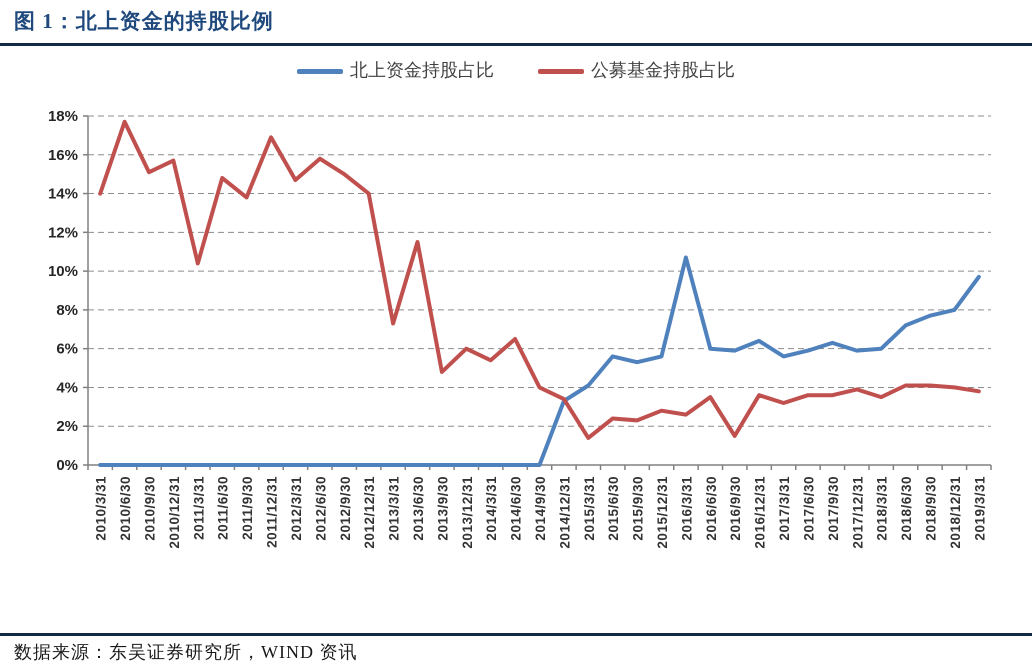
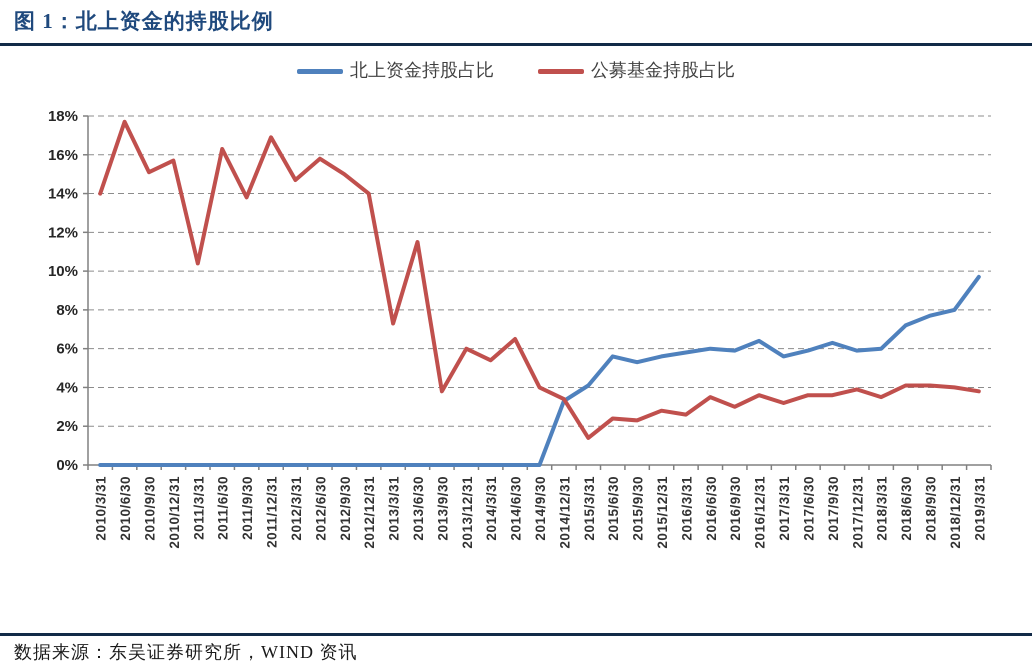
公募基金持股占比/2011/6/30: 14.8% -> 16.3%
公募基金持股占比/2013/9/30: 4.8% -> 3.8%
北上资金持股占比/2016/3/31: 10.7% -> 5.8%
公募基金持股占比/2016/9/30: 1.5% -> 3.0%
